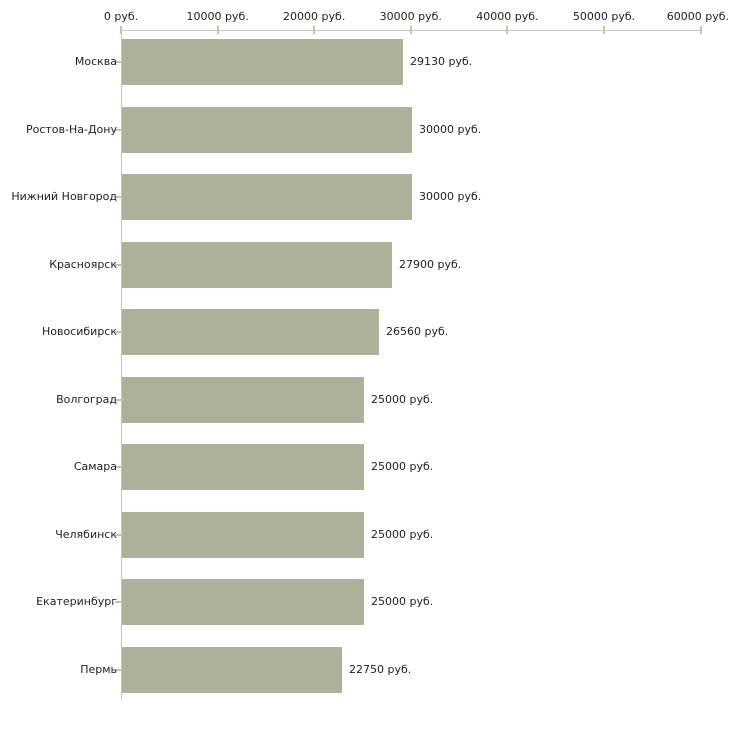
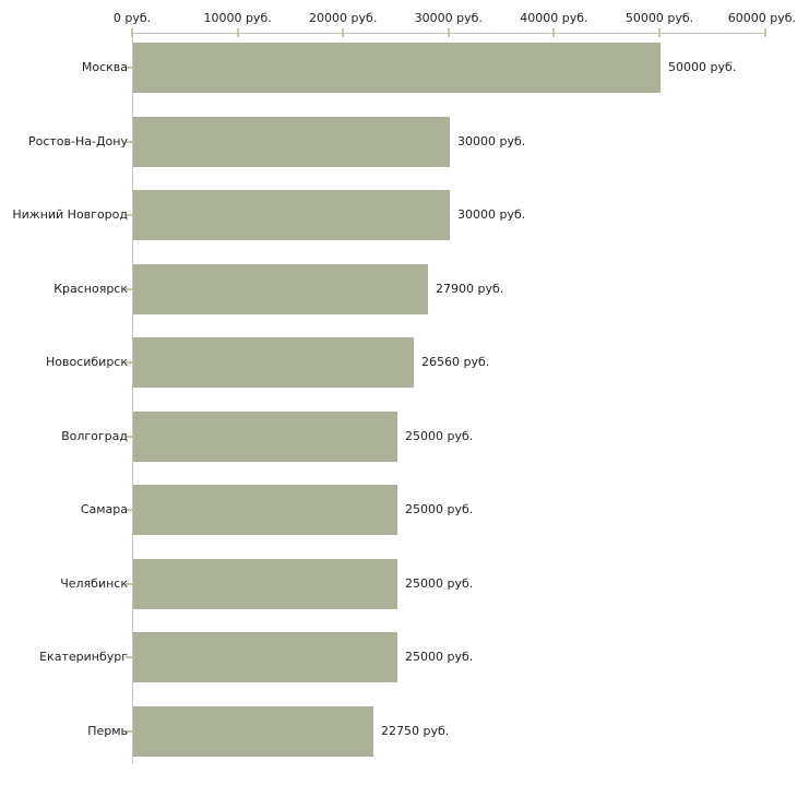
Москва: 29130 -> 50000
